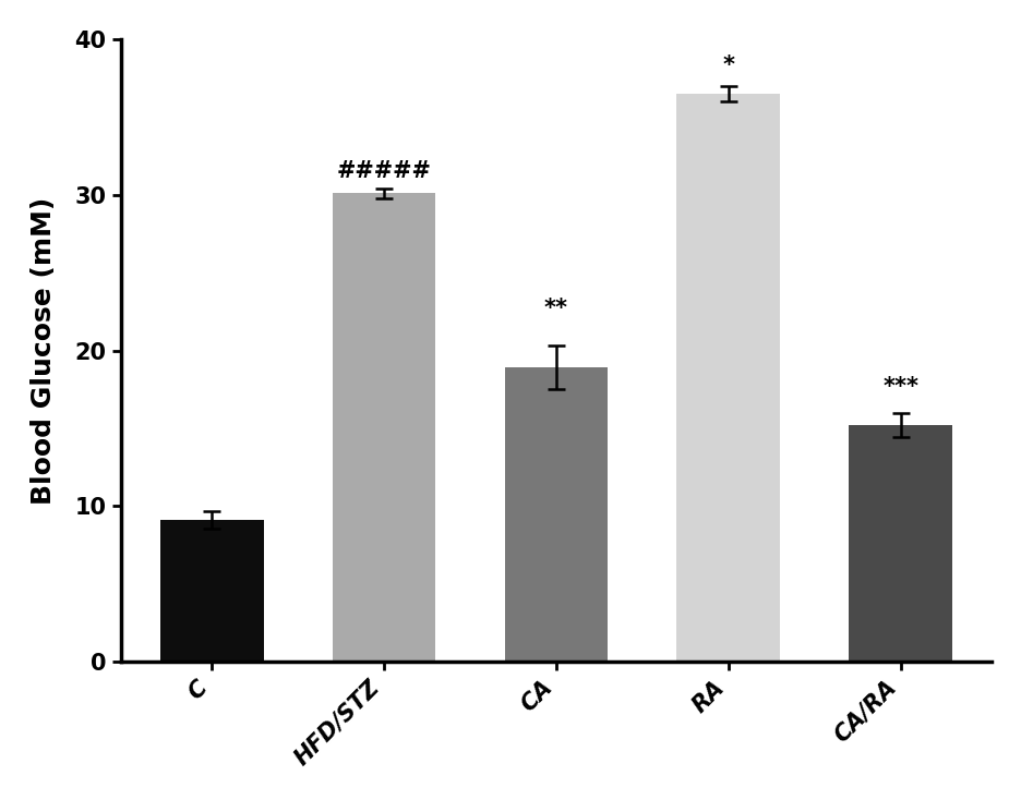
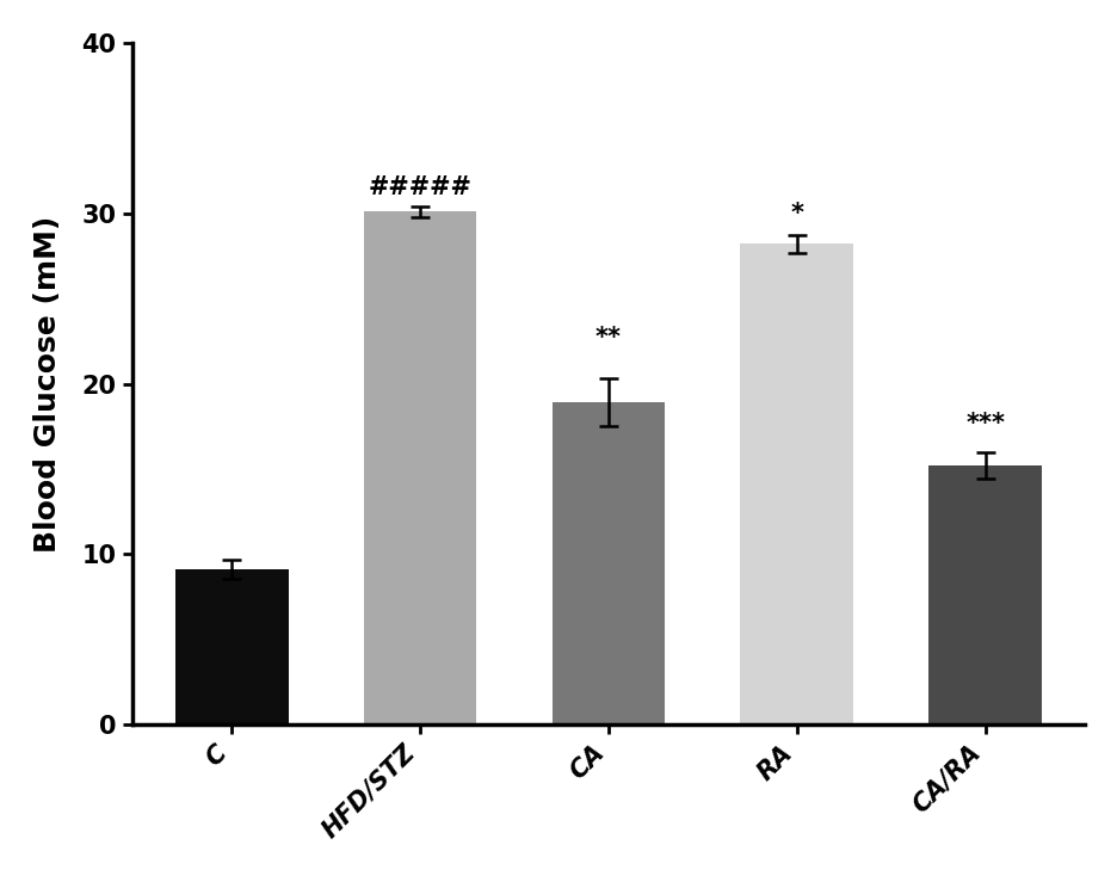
RA: 36.5 -> 28.2
